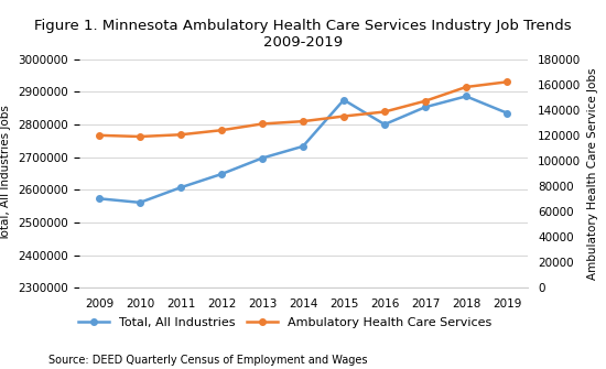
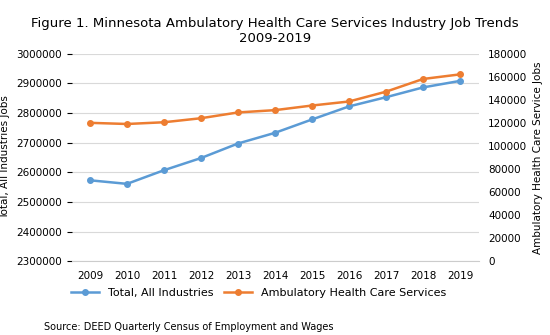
Total, All Industries/2015: 2875000 -> 2778000
Total, All Industries/2016: 2800000 -> 2822000
Total, All Industries/2019: 2835000 -> 2908000
